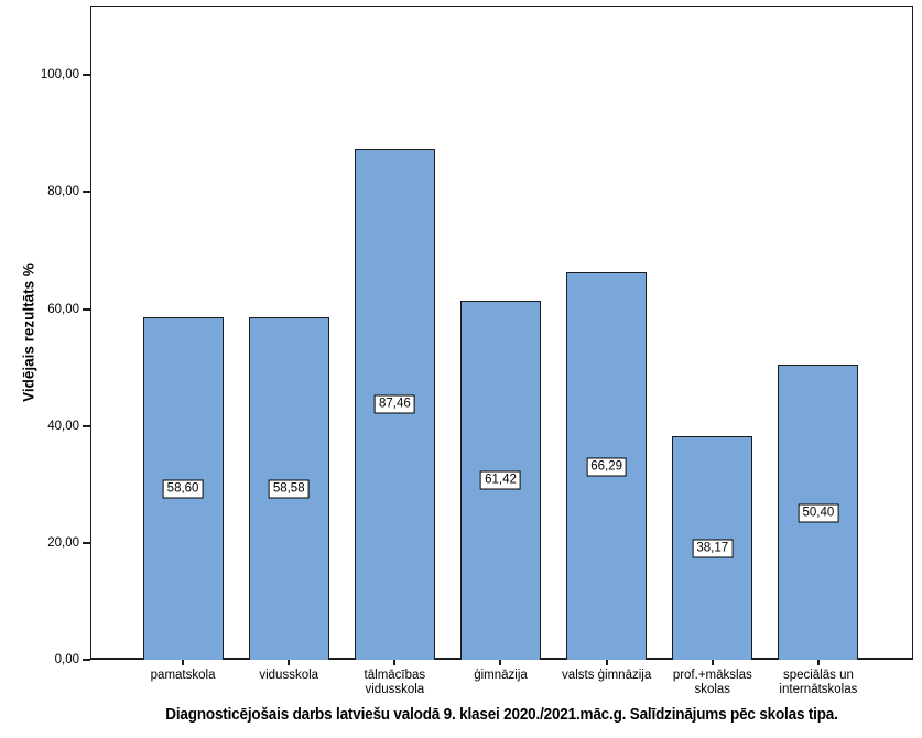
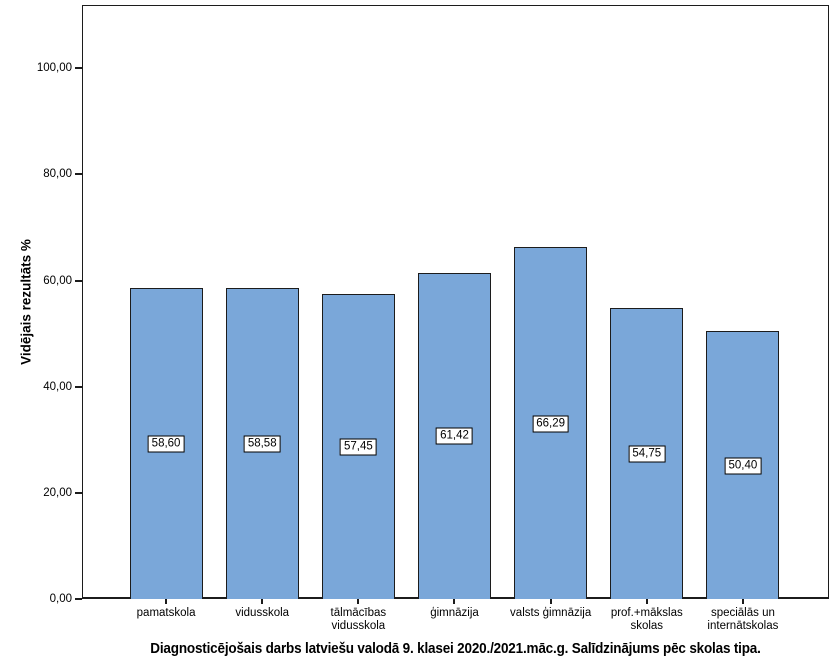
tālmācības vidusskola: 87,46 -> 57,45
prof.+mākslas skolas: 38,17 -> 54,75
